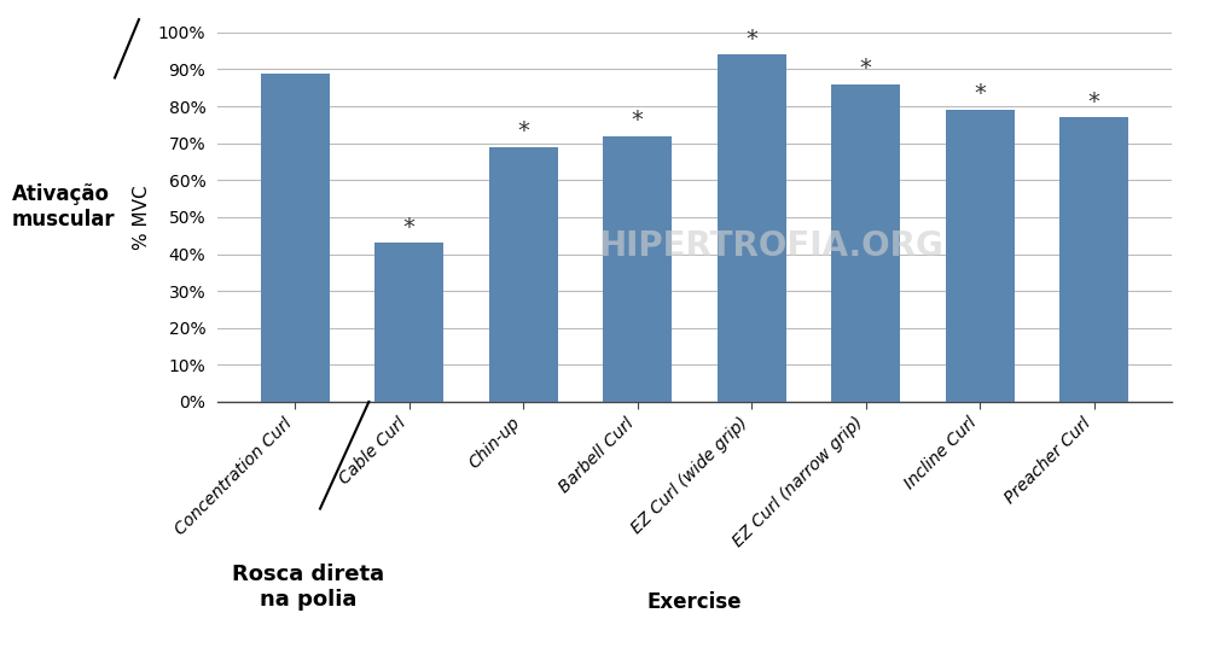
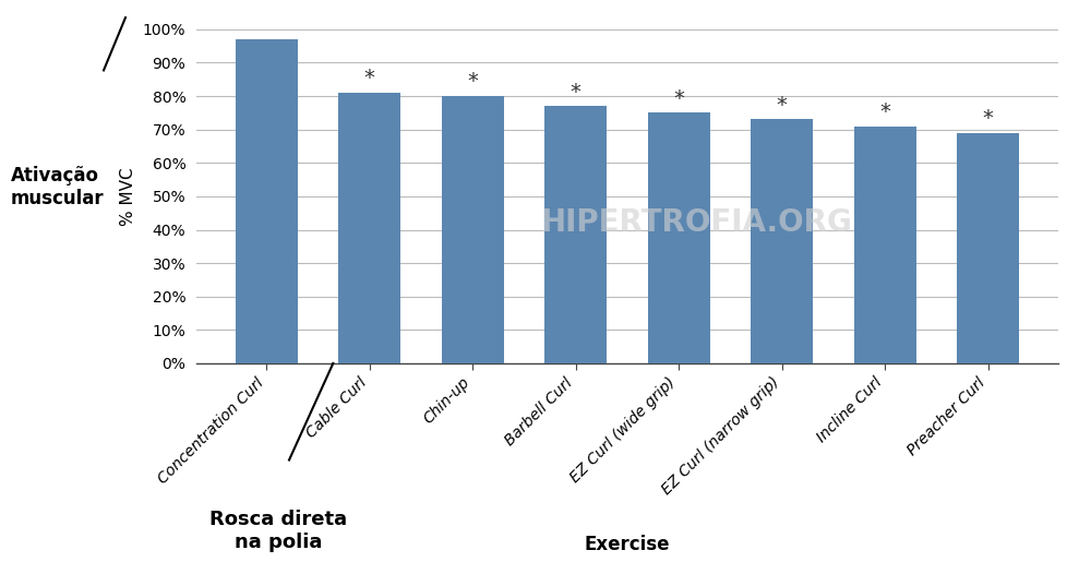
Concentration Curl: 89% -> 97%
Cable Curl: 43% -> 81%
Chin-up: 69% -> 80%
Barbell Curl: 72% -> 77%
EZ Curl (wide grip): 94% -> 75%
EZ Curl (narrow grip): 86% -> 73%
Incline Curl: 79% -> 71%
Preacher Curl: 77% -> 69%
